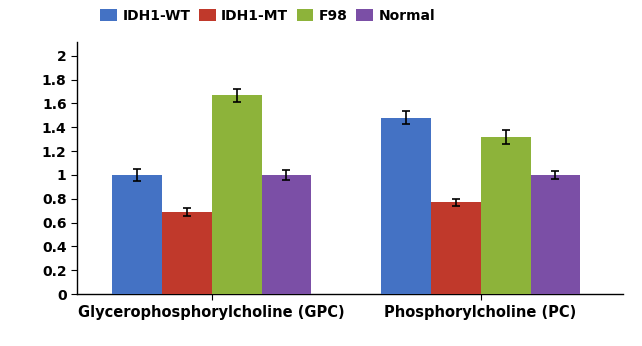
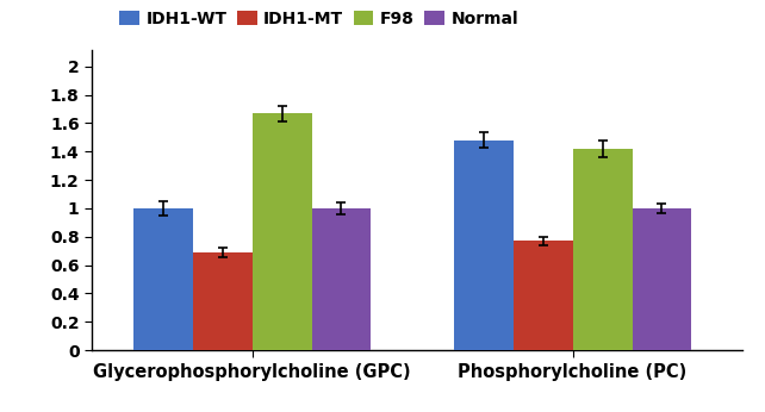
F98/Phosphorylcholine (PC): 1.32 -> 1.42
